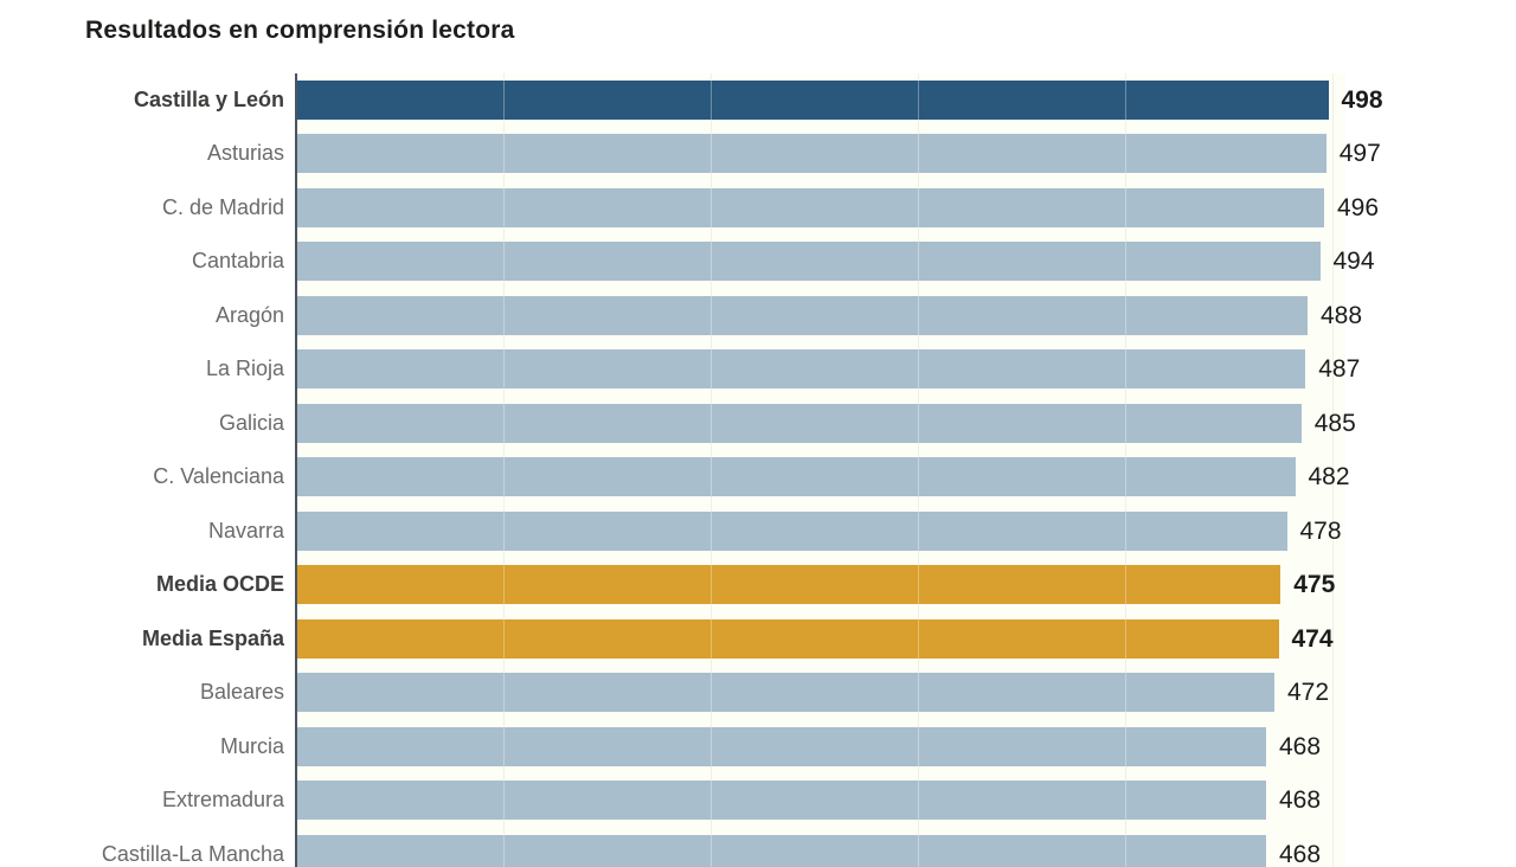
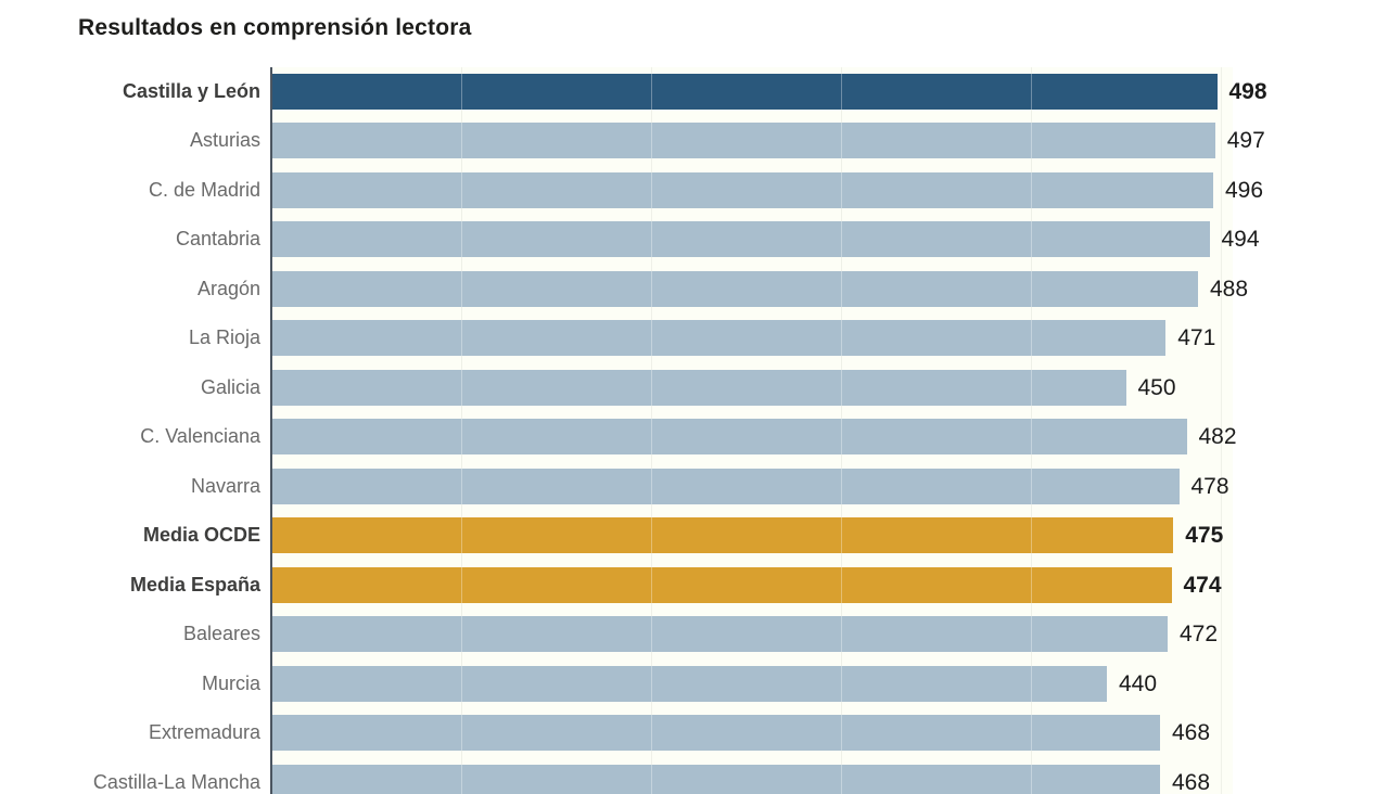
La Rioja: 487 -> 471
Galicia: 485 -> 450
Murcia: 468 -> 440
